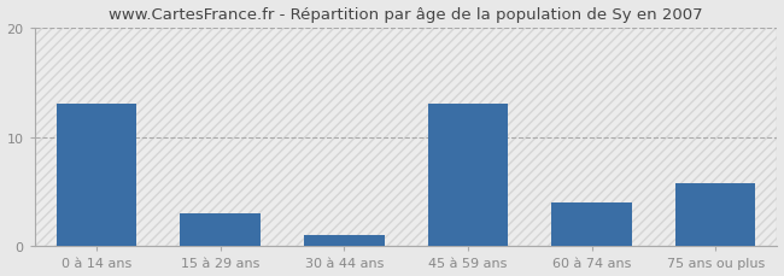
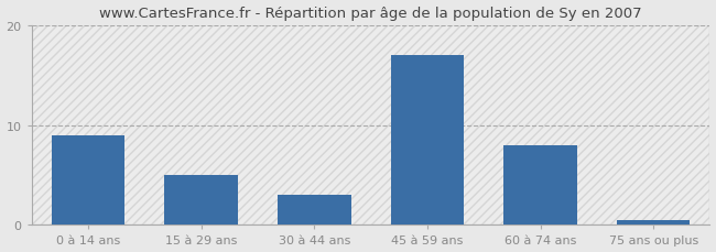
0 à 14 ans: 13.0 -> 9.0
15 à 29 ans: 3.0 -> 5.0
30 à 44 ans: 1.0 -> 3.0
45 à 59 ans: 13.0 -> 17.0
60 à 74 ans: 4.0 -> 8.0
75 ans ou plus: 5.8 -> 0.5
